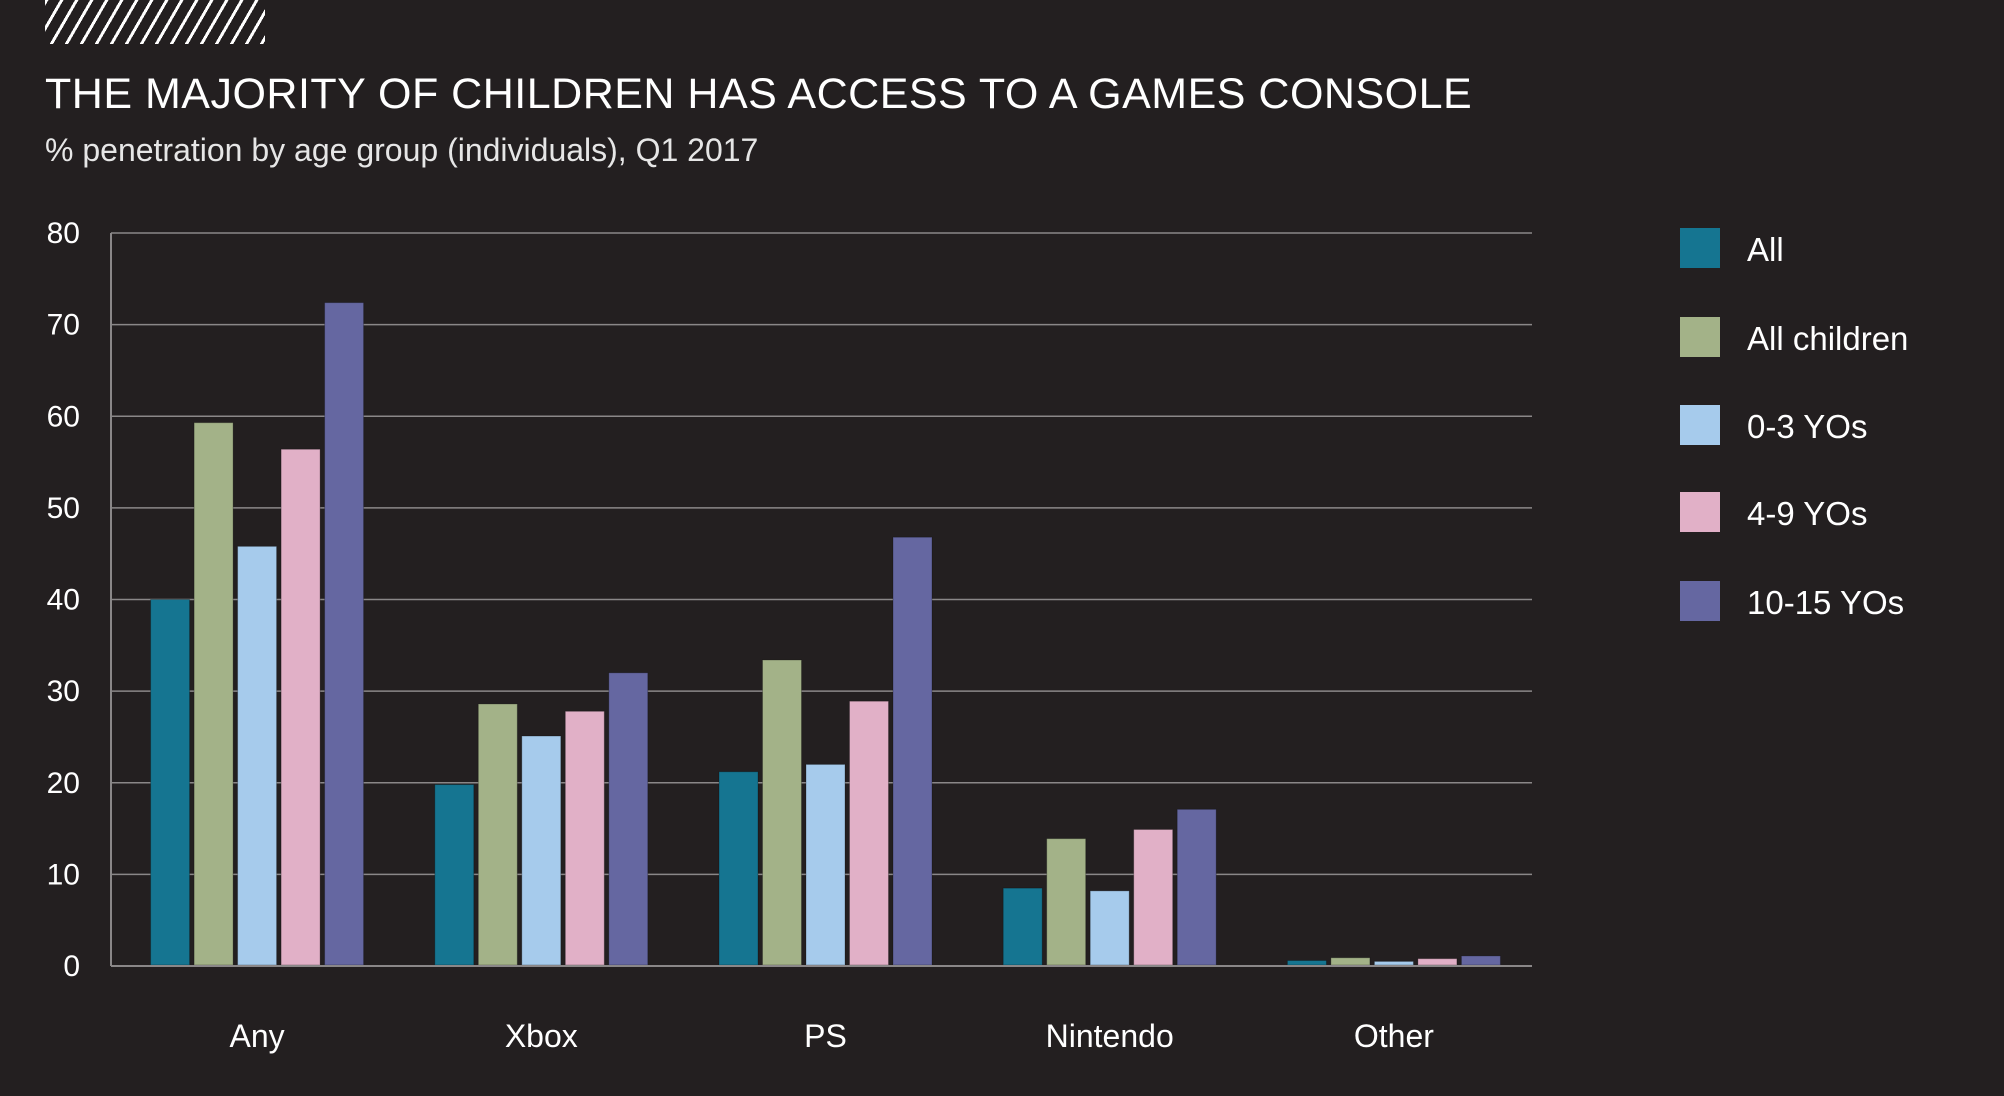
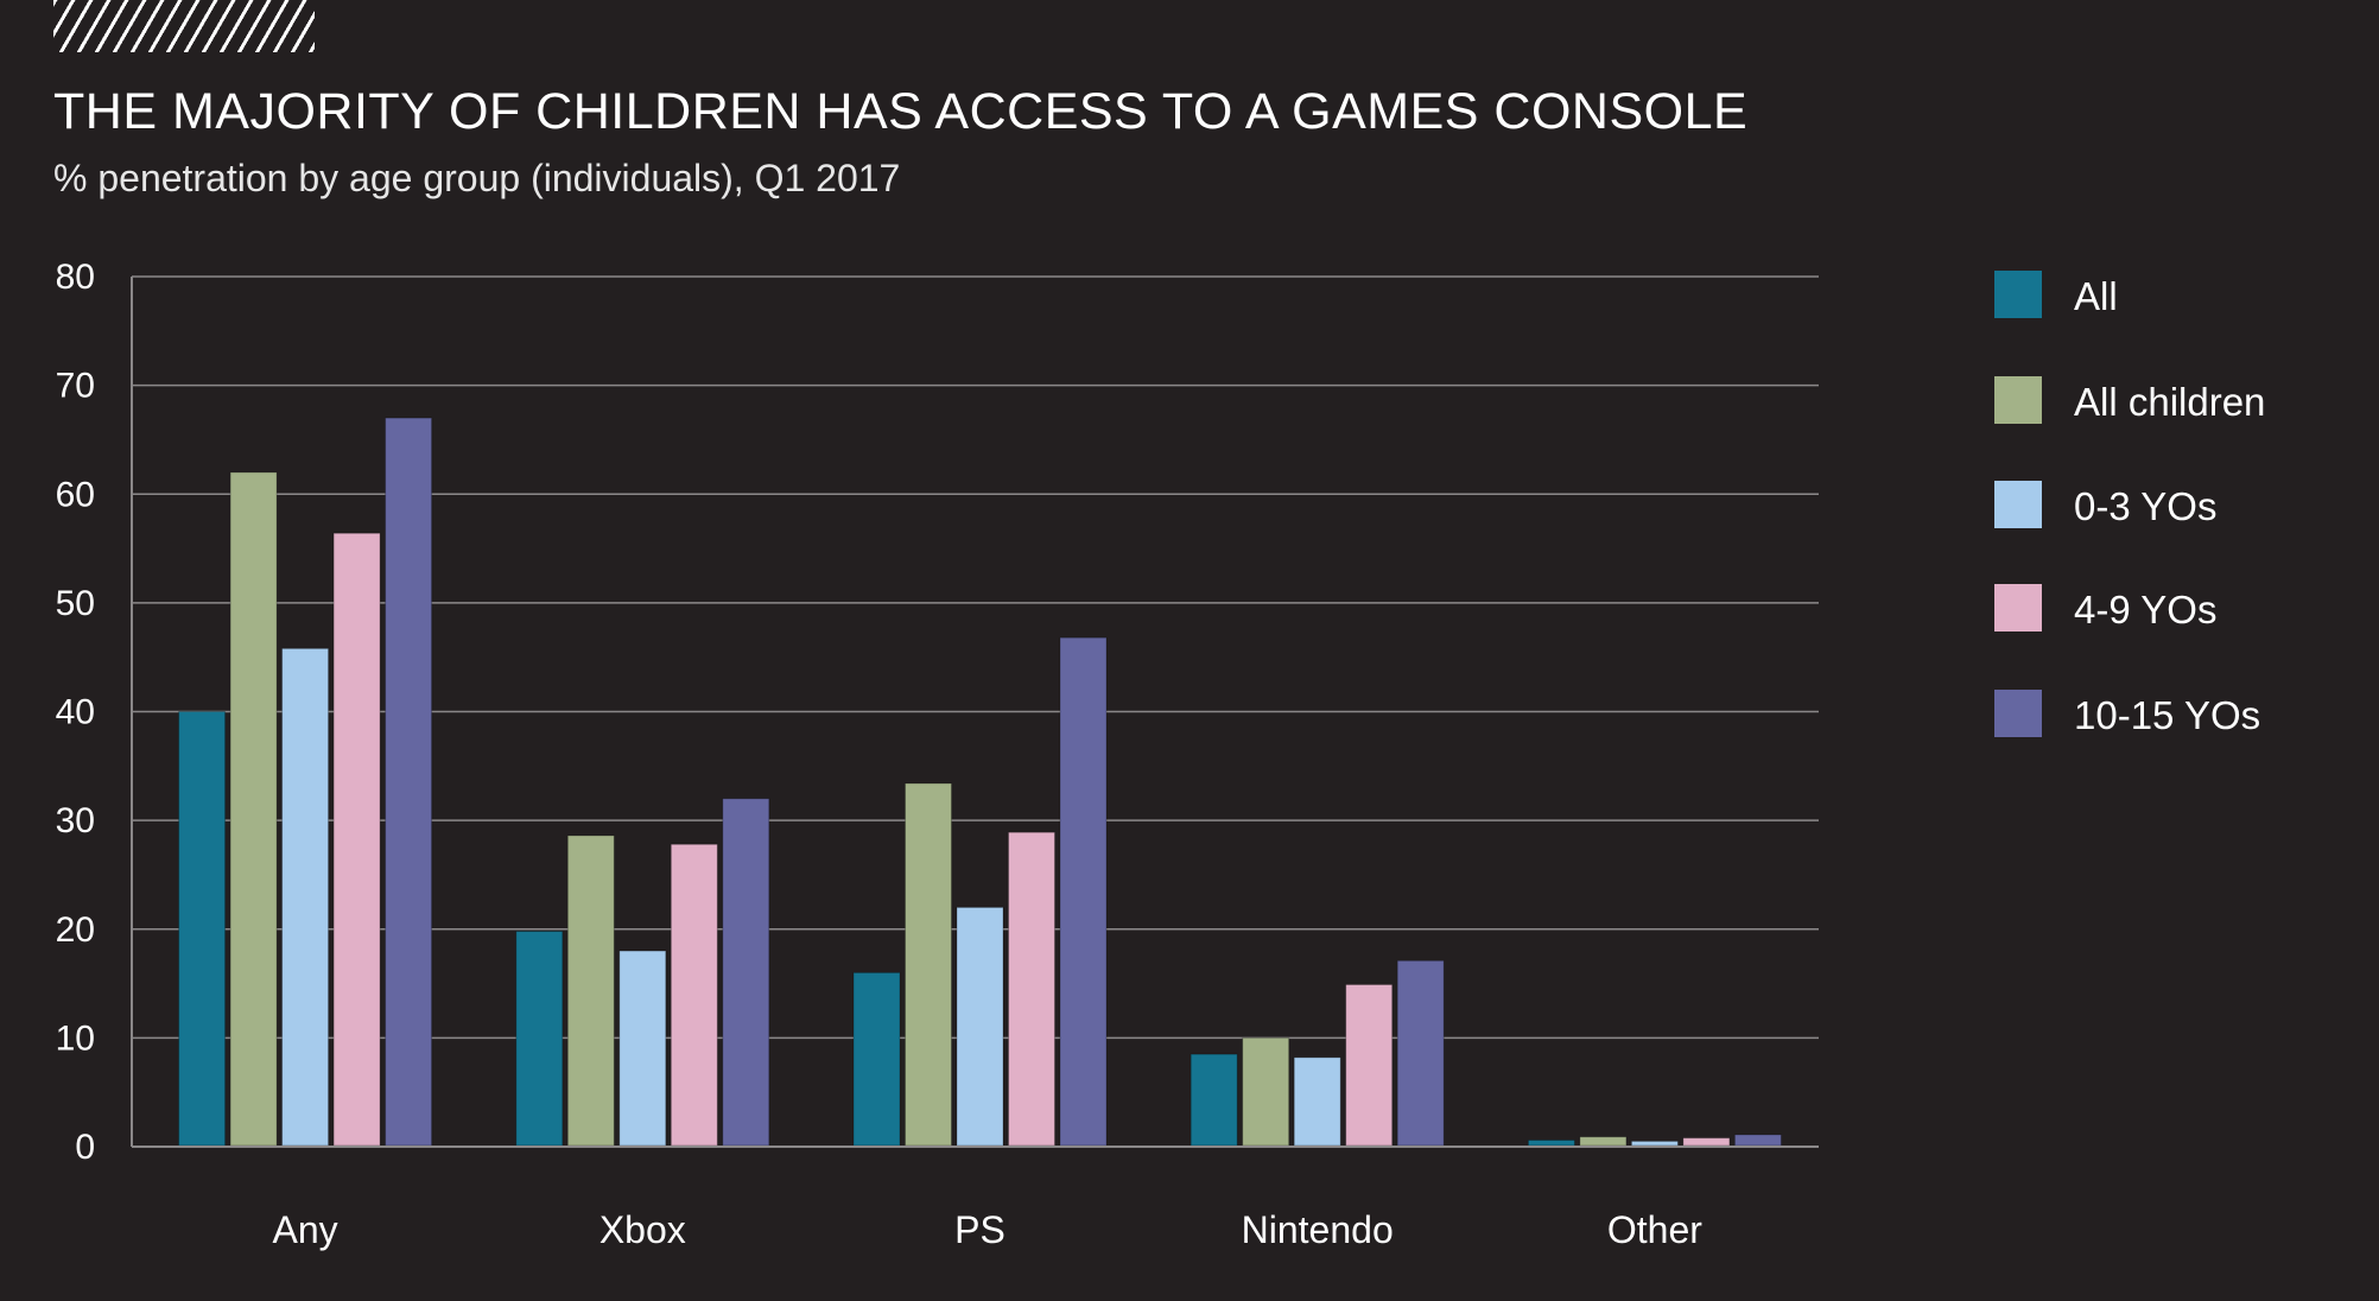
All children/Any: 59 -> 62
10-15 YOs/Any: 72 -> 67
0-3 YOs/Xbox: 25 -> 18
All/PS: 21 -> 16
All children/Nintendo: 14 -> 10
